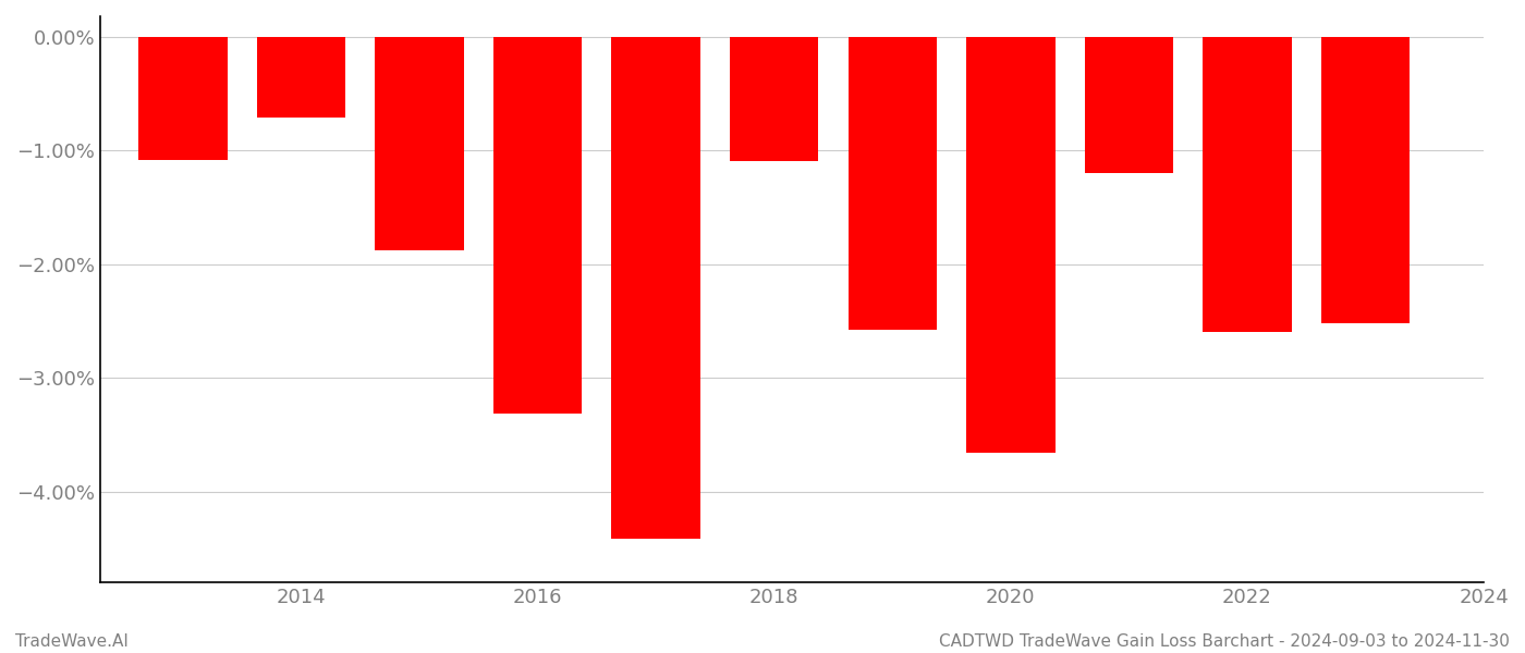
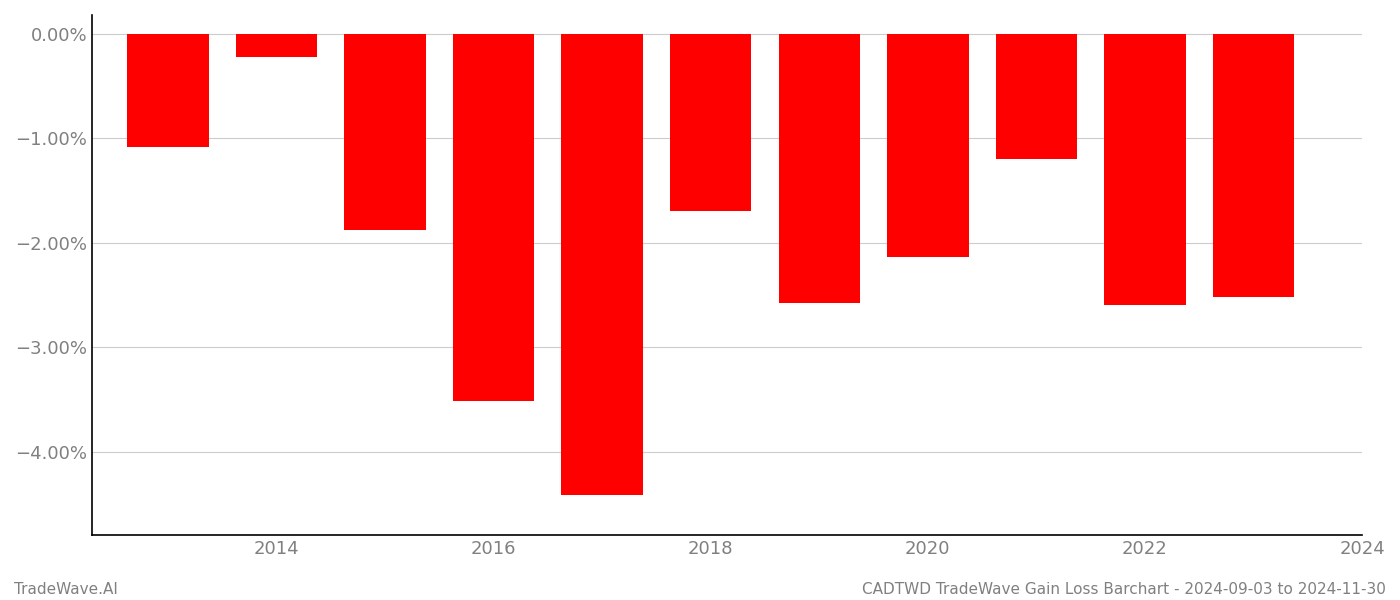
2014: -0.71% -> -0.22%
2016: -3.31% -> -3.52%
2018: -1.09% -> -1.70%
2020: -3.66% -> -2.14%
